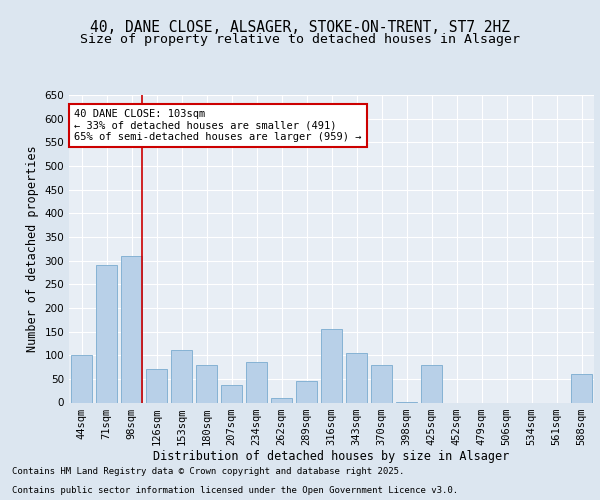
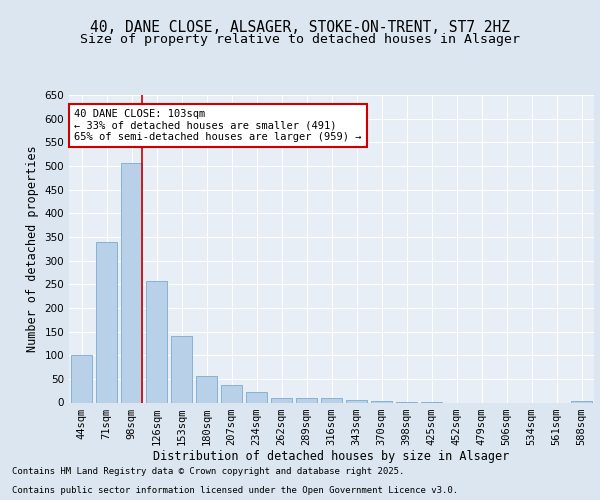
71sqm: 290 -> 340
98sqm: 310 -> 507
126sqm: 70 -> 257
153sqm: 110 -> 141
180sqm: 80 -> 55
234sqm: 85 -> 22
289sqm: 45 -> 10
316sqm: 155 -> 9
343sqm: 105 -> 5
370sqm: 80 -> 4
425sqm: 80 -> 1
588sqm: 60 -> 4
